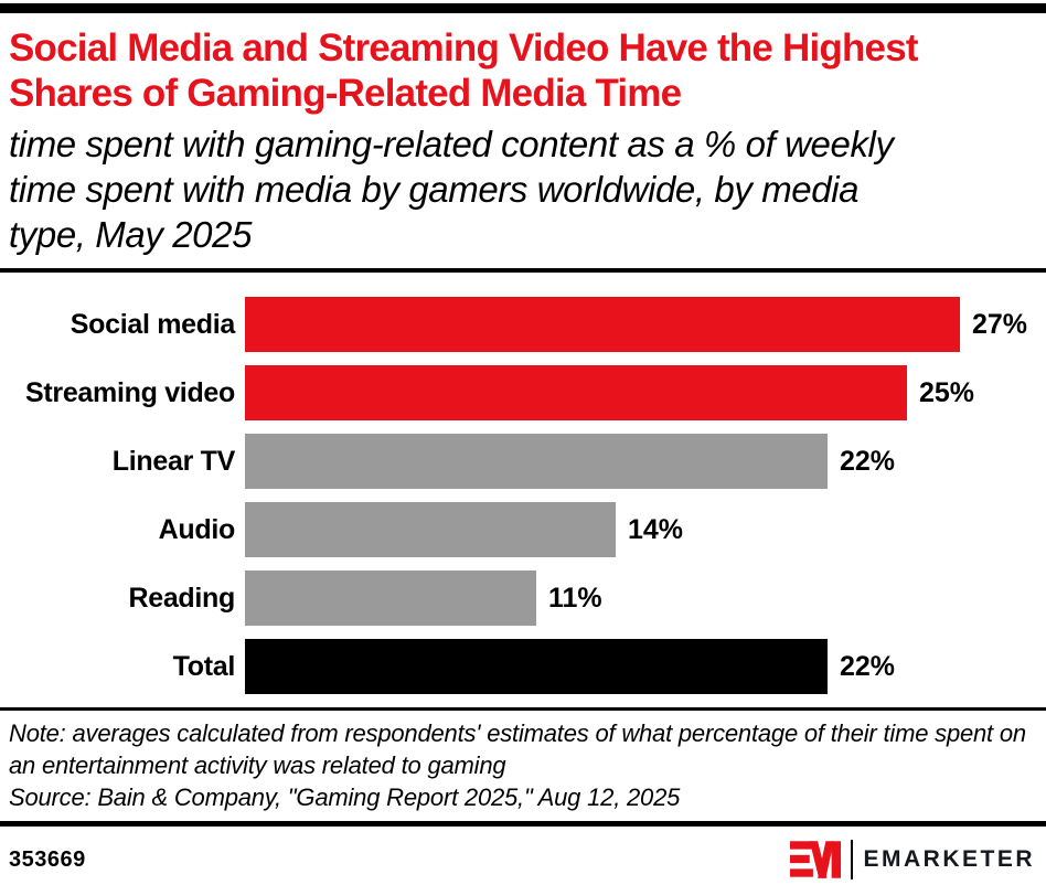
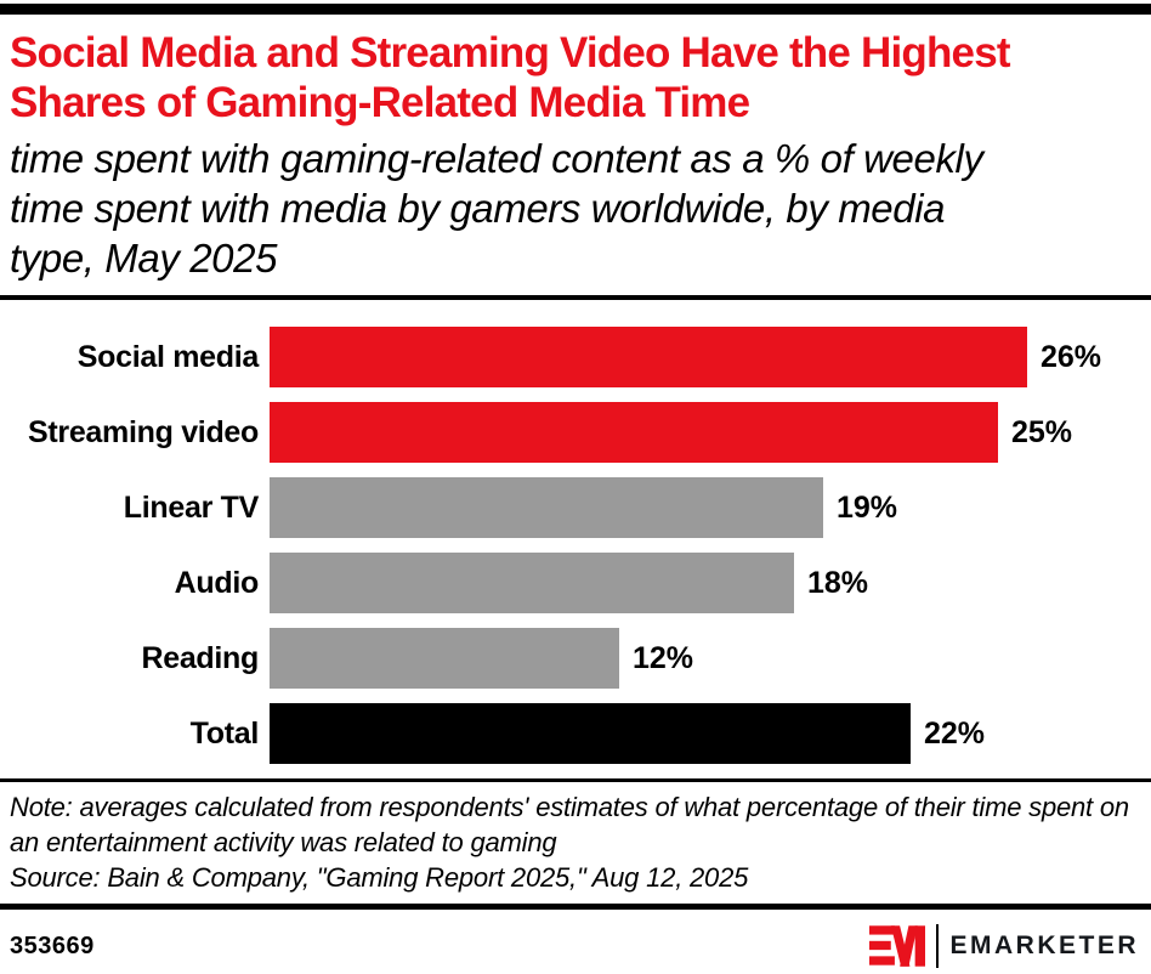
Social media: 27% -> 26%
Linear TV: 22% -> 19%
Audio: 14% -> 18%
Reading: 11% -> 12%
